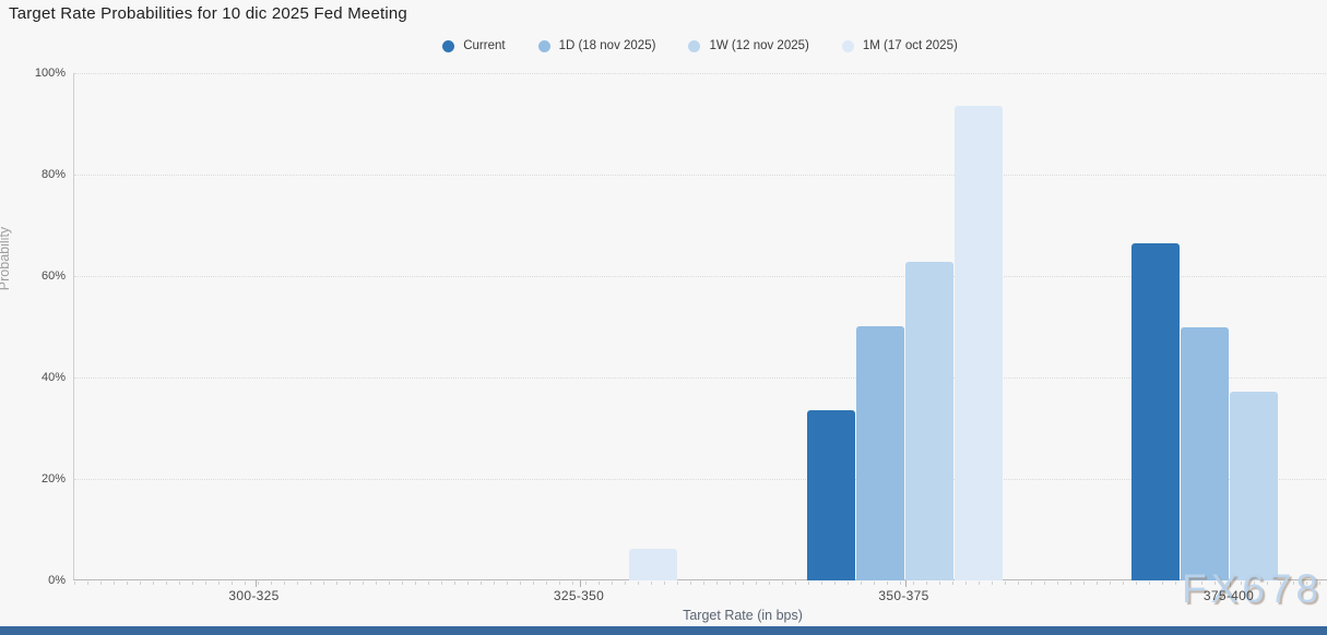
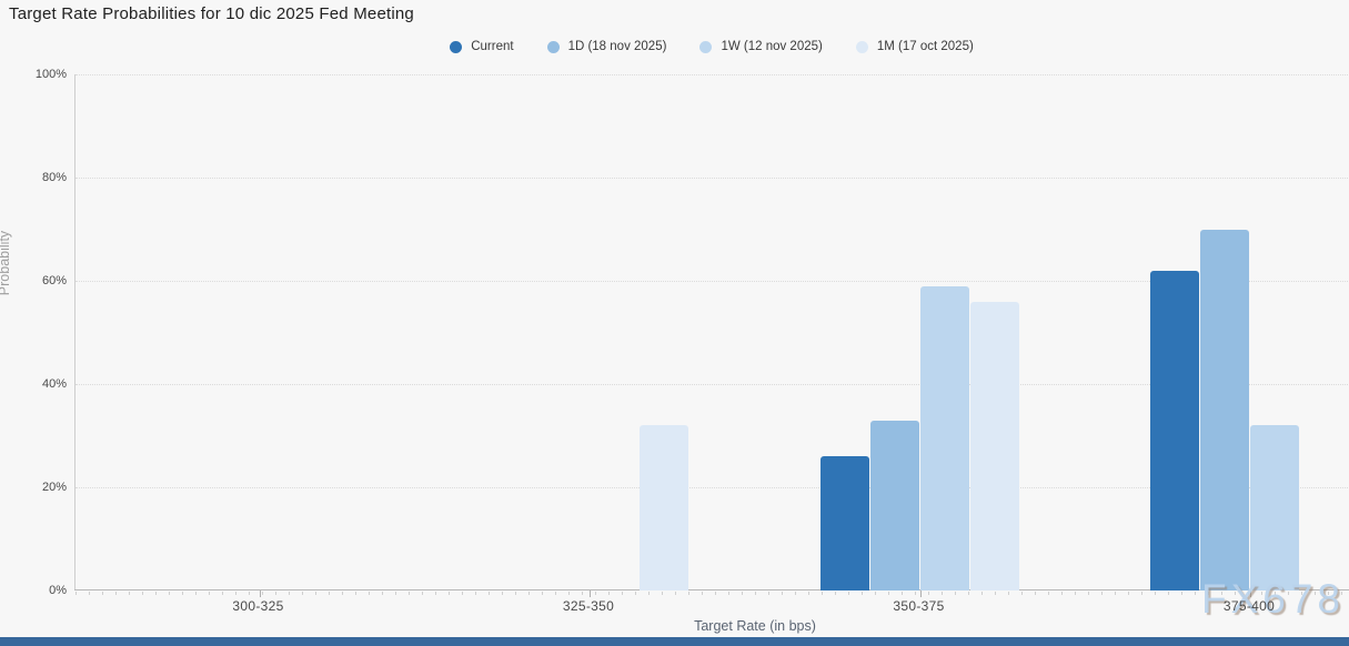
1M (17 oct 2025)/325-350: 6% -> 32%
Current/350-375: 34% -> 26%
1D (18 nov 2025)/350-375: 50% -> 33%
1W (12 nov 2025)/350-375: 63% -> 59%
1M (17 oct 2025)/350-375: 94% -> 56%
Current/375-400: 66% -> 62%
1D (18 nov 2025)/375-400: 50% -> 70%
1W (12 nov 2025)/375-400: 37% -> 32%
